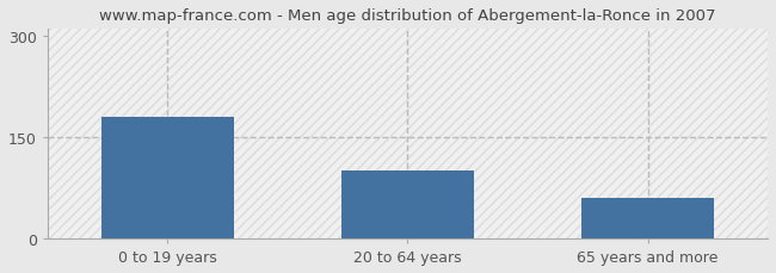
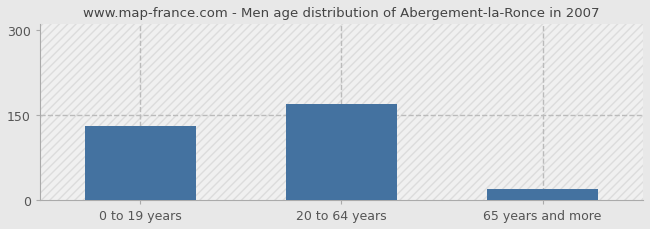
0 to 19 years: 180 -> 130
20 to 64 years: 100 -> 170
65 years and more: 60 -> 20
